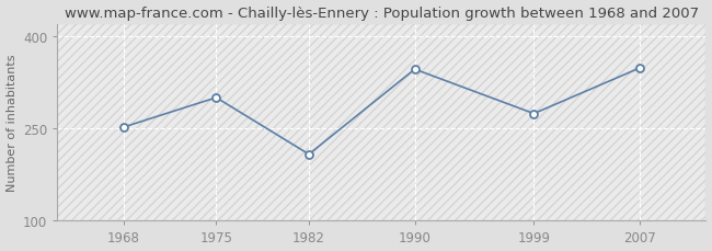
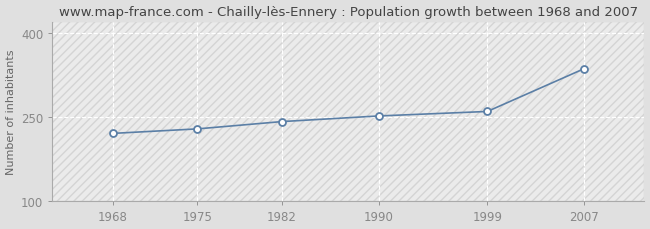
1968: 252 -> 221
1975: 300 -> 229
1982: 208 -> 242
1990: 346 -> 252
1999: 274 -> 260
2007: 348 -> 336
